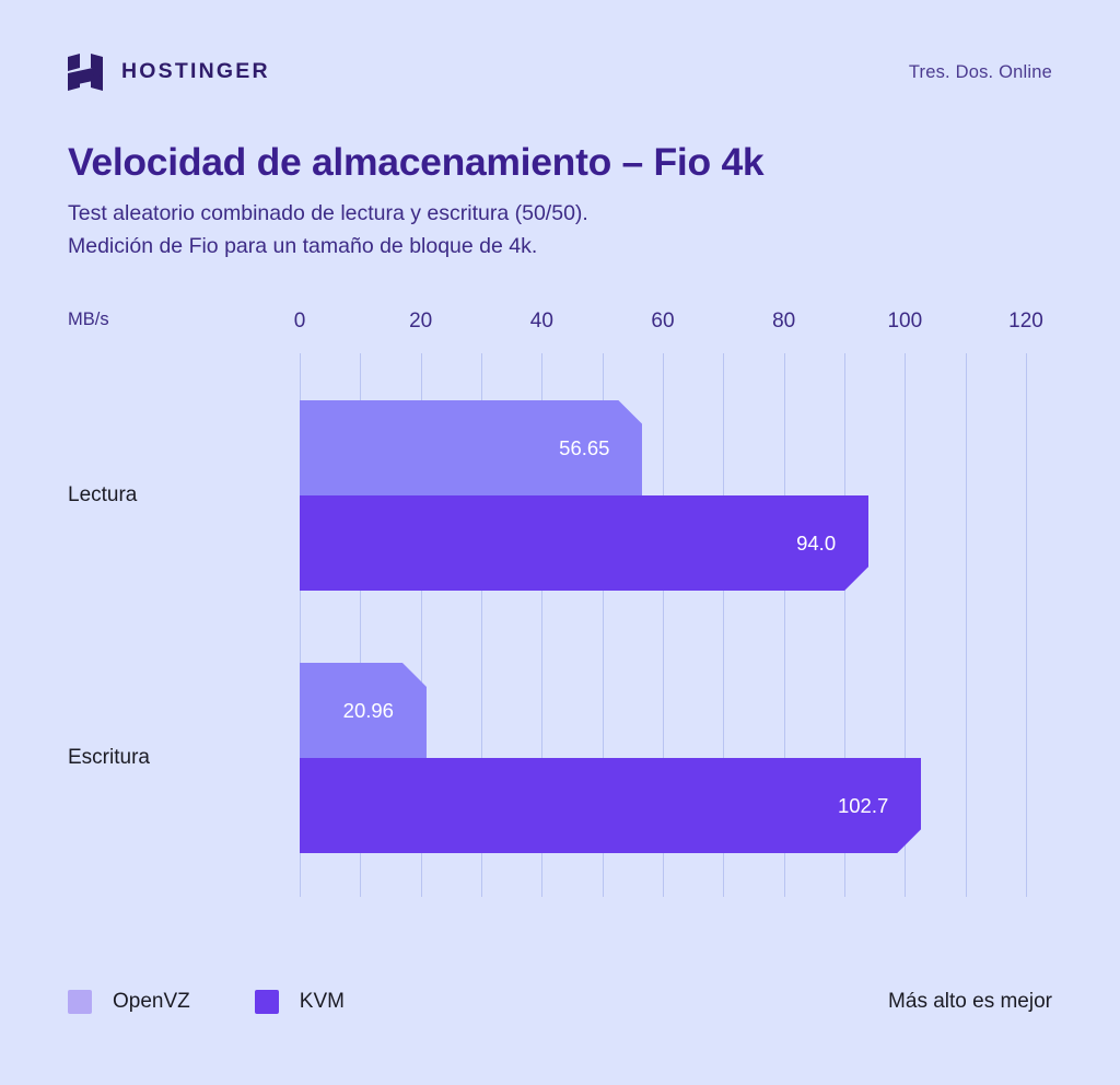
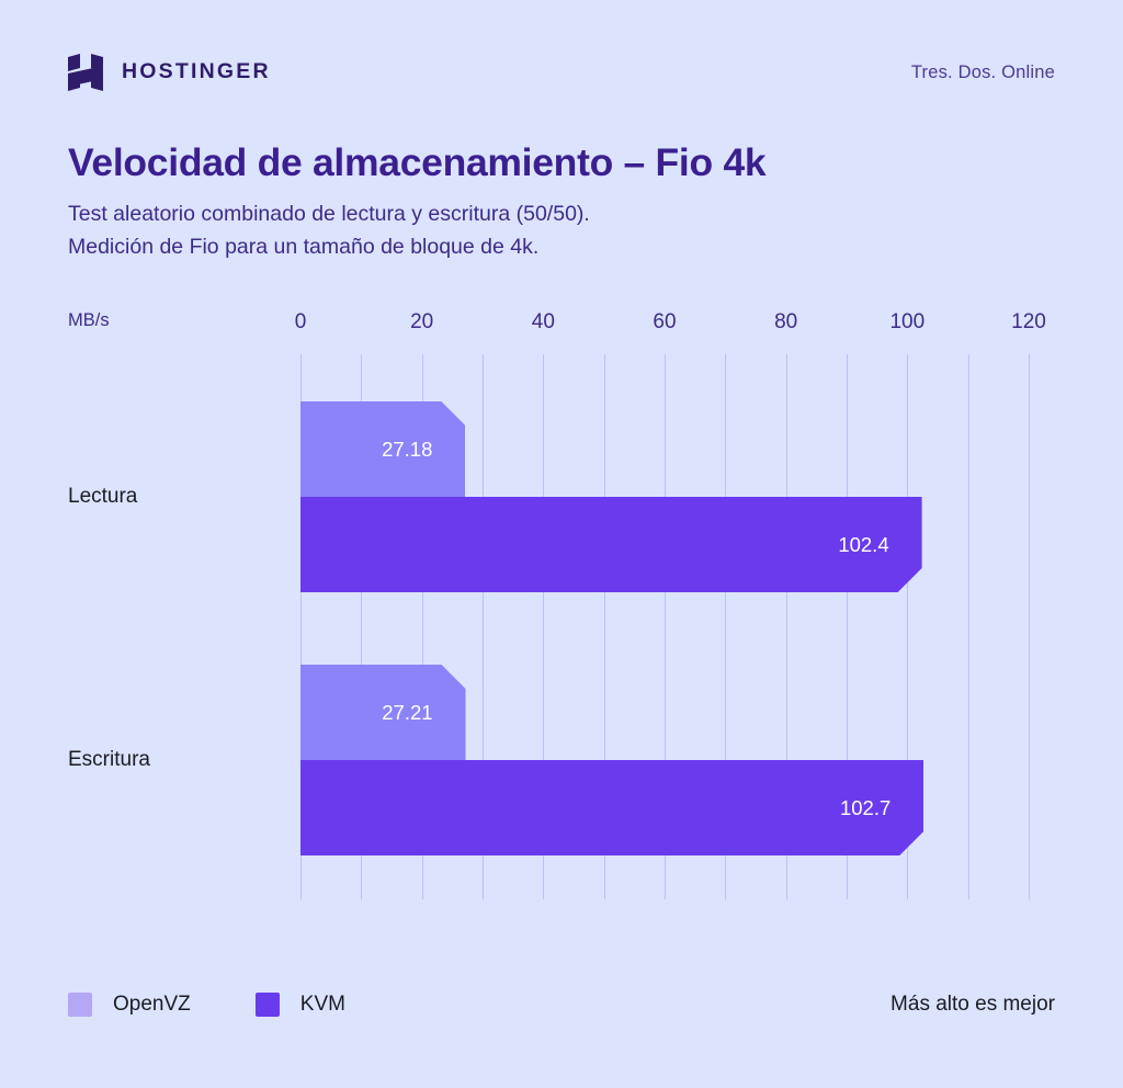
OpenVZ/Lectura: 56.65 -> 27.18
KVM/Lectura: 94.0 -> 102.4
OpenVZ/Escritura: 20.96 -> 27.21
